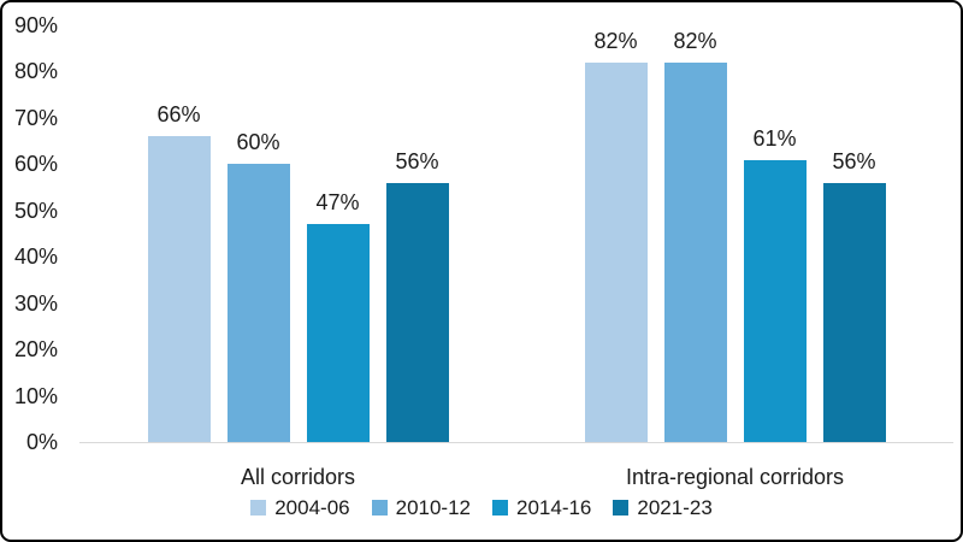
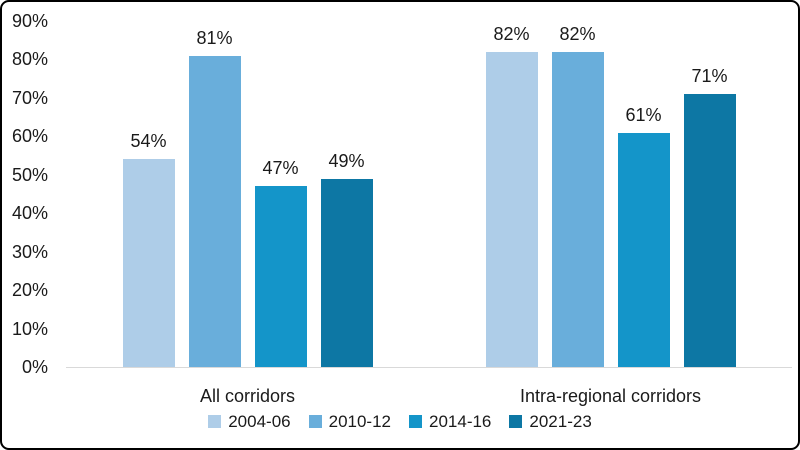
2004-06/All corridors: 66% -> 54%
2010-12/All corridors: 60% -> 81%
2021-23/All corridors: 56% -> 49%
2021-23/Intra-regional corridors: 56% -> 71%
